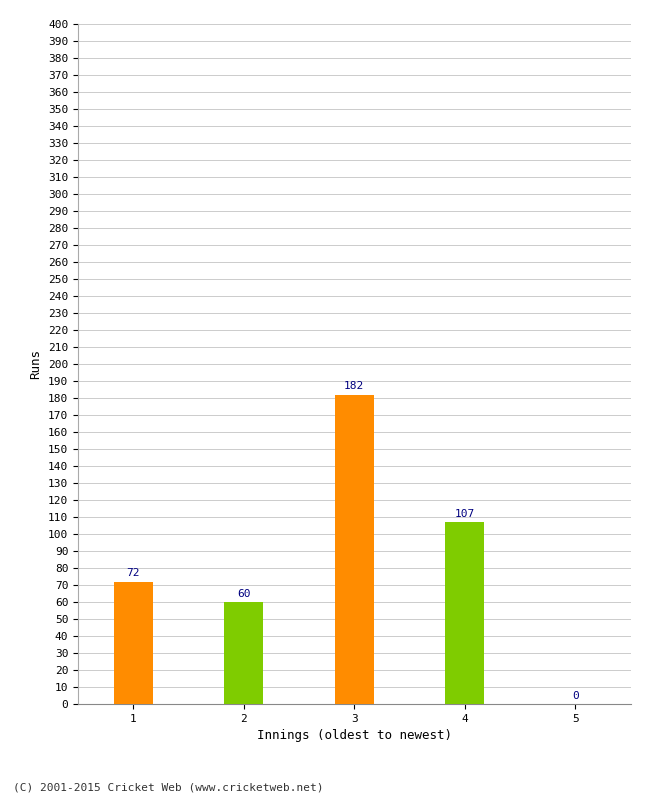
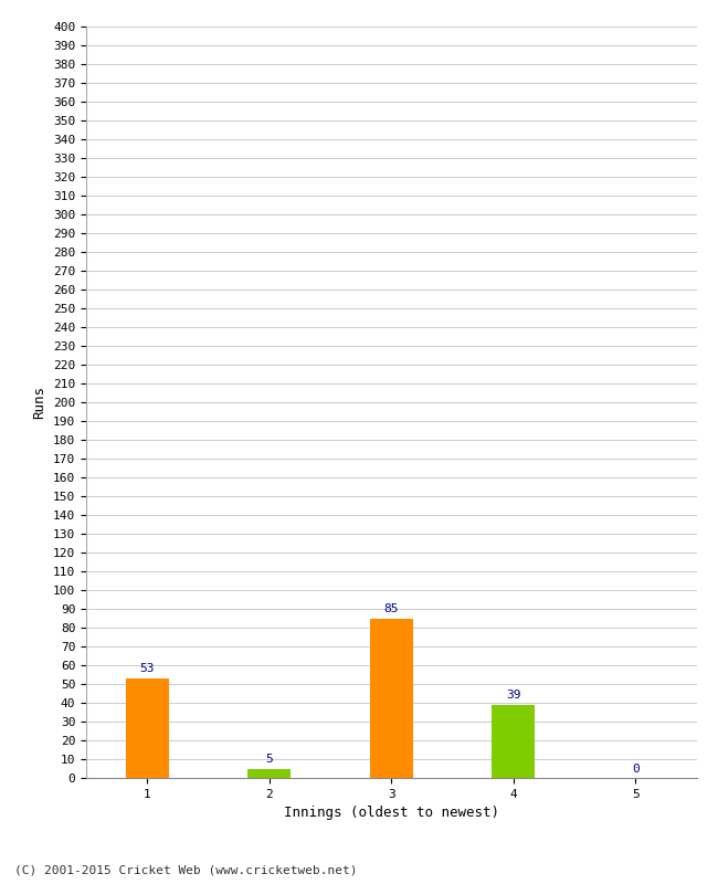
1: 72 -> 53
2: 60 -> 5
3: 182 -> 85
4: 107 -> 39
